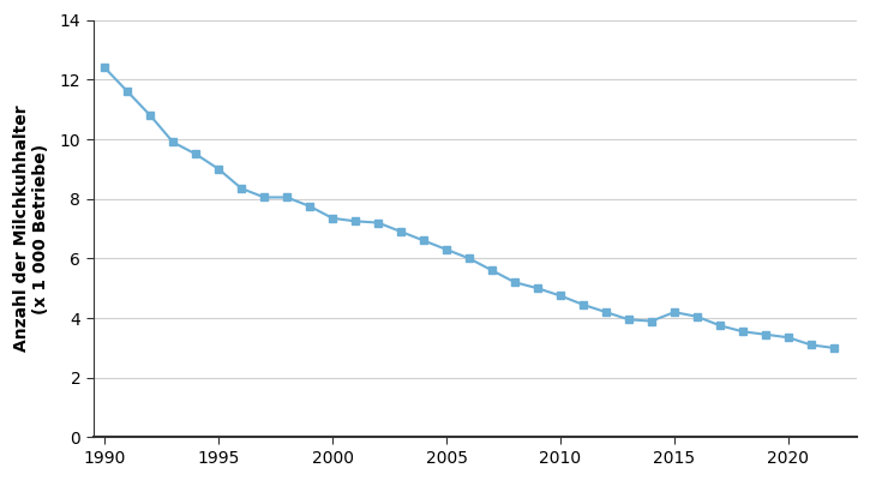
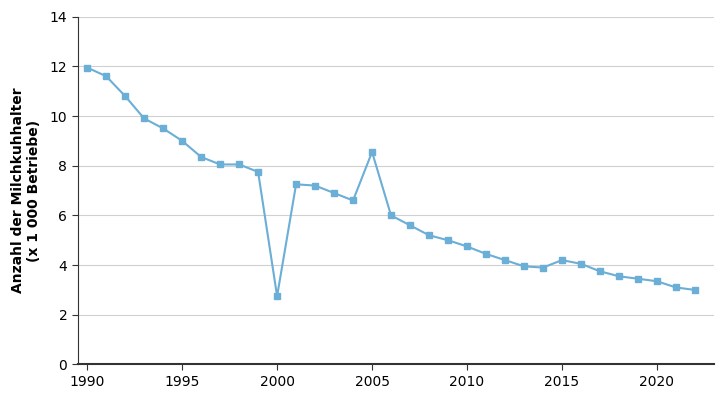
1990: 12.40 -> 11.95
2000: 7.35 -> 2.75
2005: 6.30 -> 8.55
